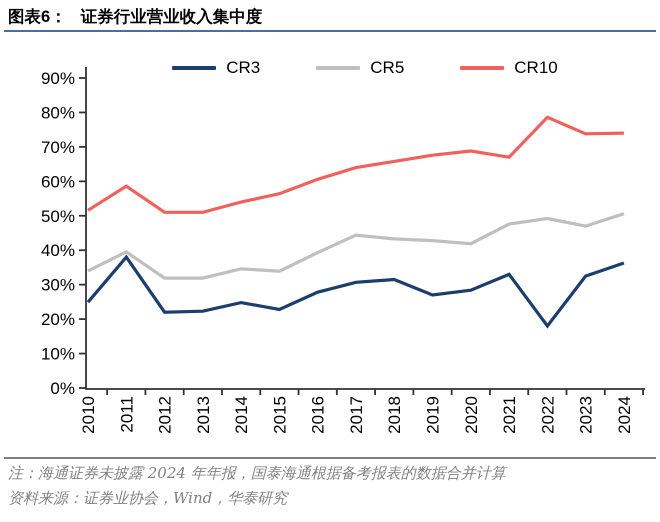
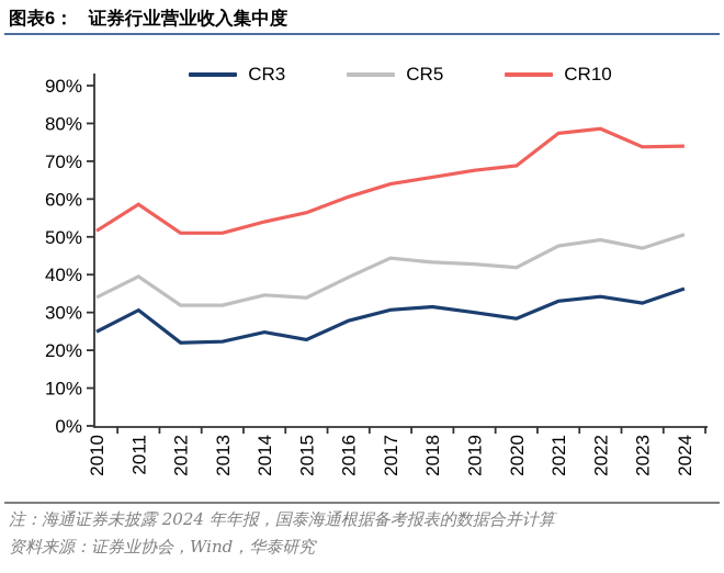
CR3/2011: 38% -> 31%
CR3/2019: 27% -> 30%
CR10/2021: 67% -> 77%
CR3/2022: 18% -> 34%
